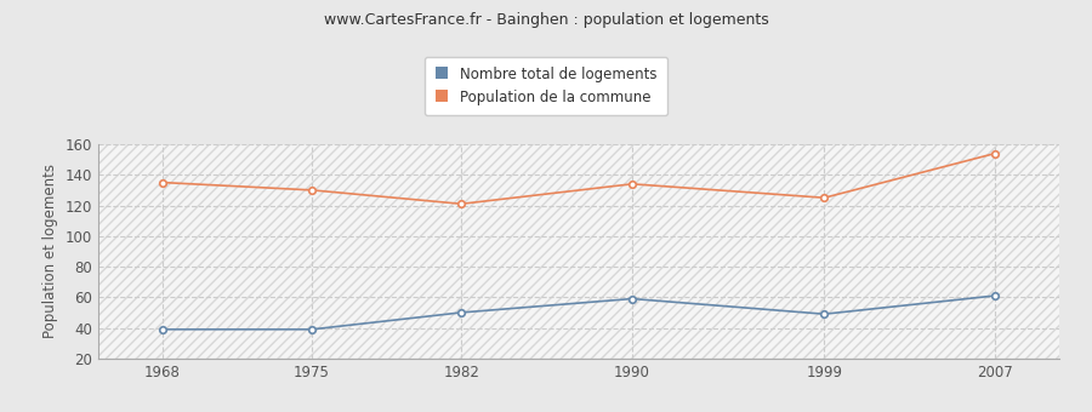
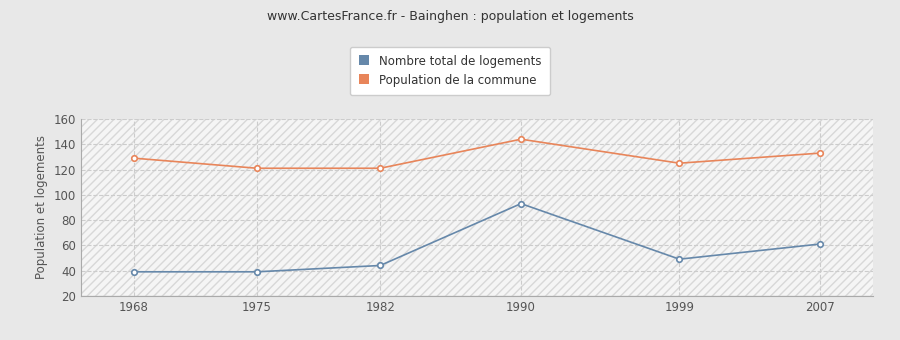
Population de la commune/1968: 135 -> 129
Population de la commune/1975: 130 -> 121
Nombre total de logements/1982: 50 -> 44
Nombre total de logements/1990: 59 -> 93
Population de la commune/1990: 134 -> 144
Population de la commune/2007: 154 -> 133
